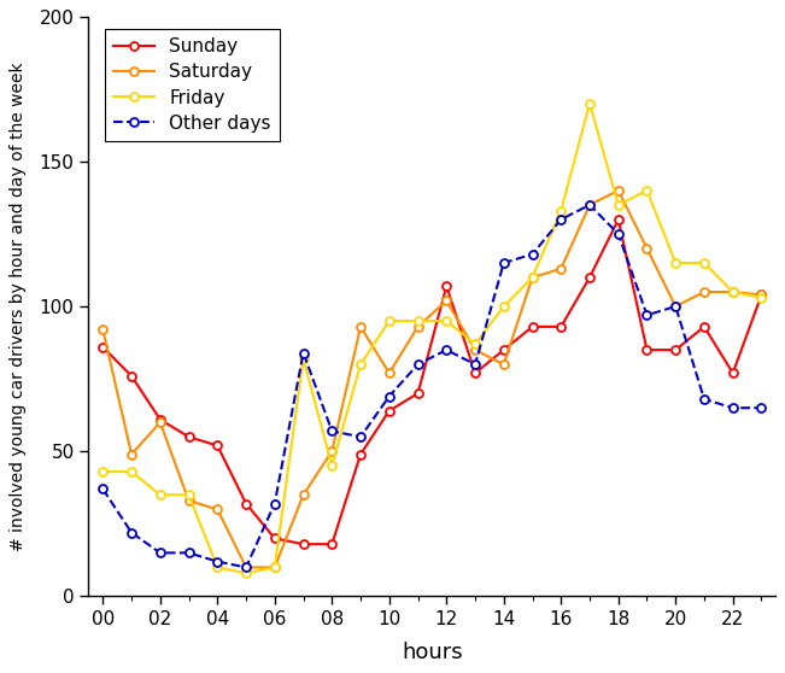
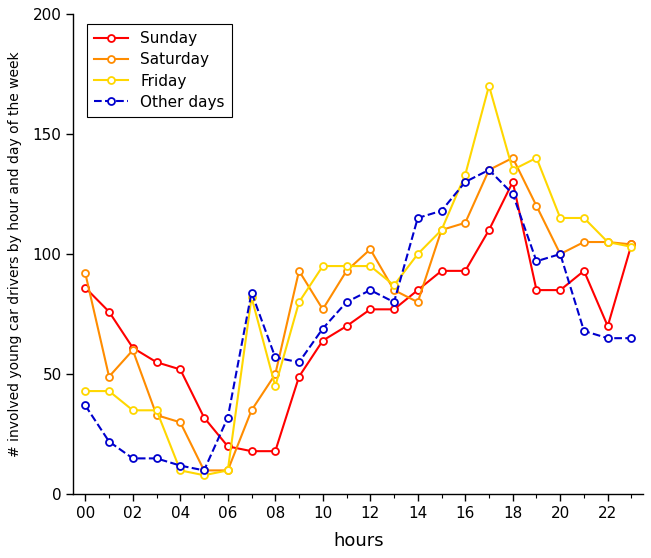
Sunday/12: 107 -> 77
Sunday/22: 77 -> 70
